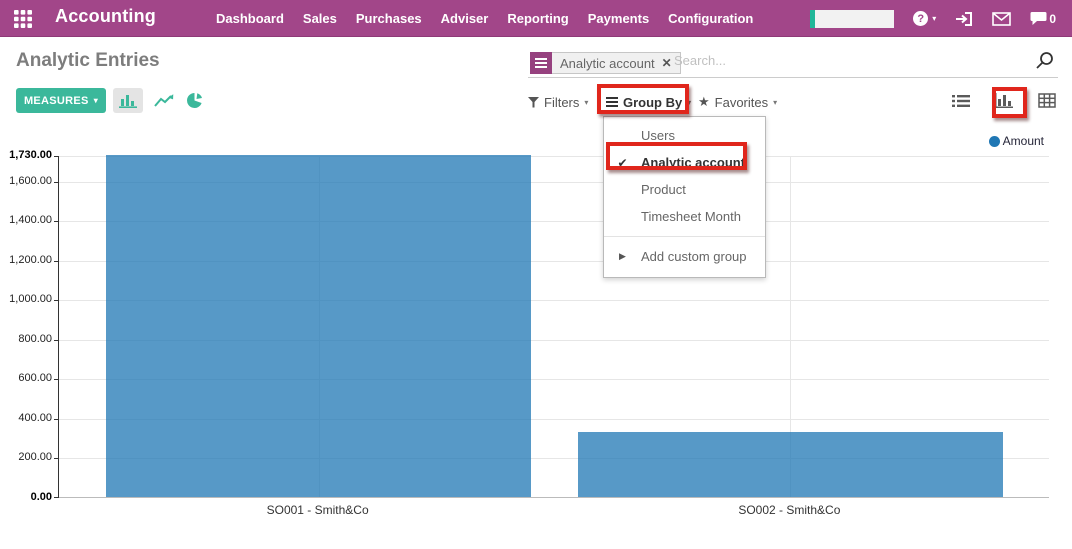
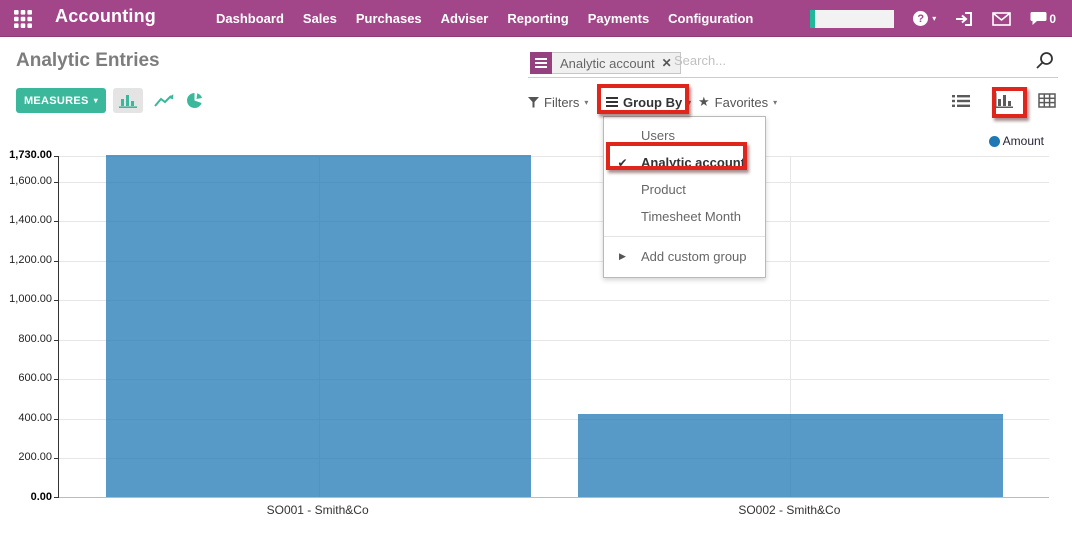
SO002 - Smith&Co: 330 -> 420
